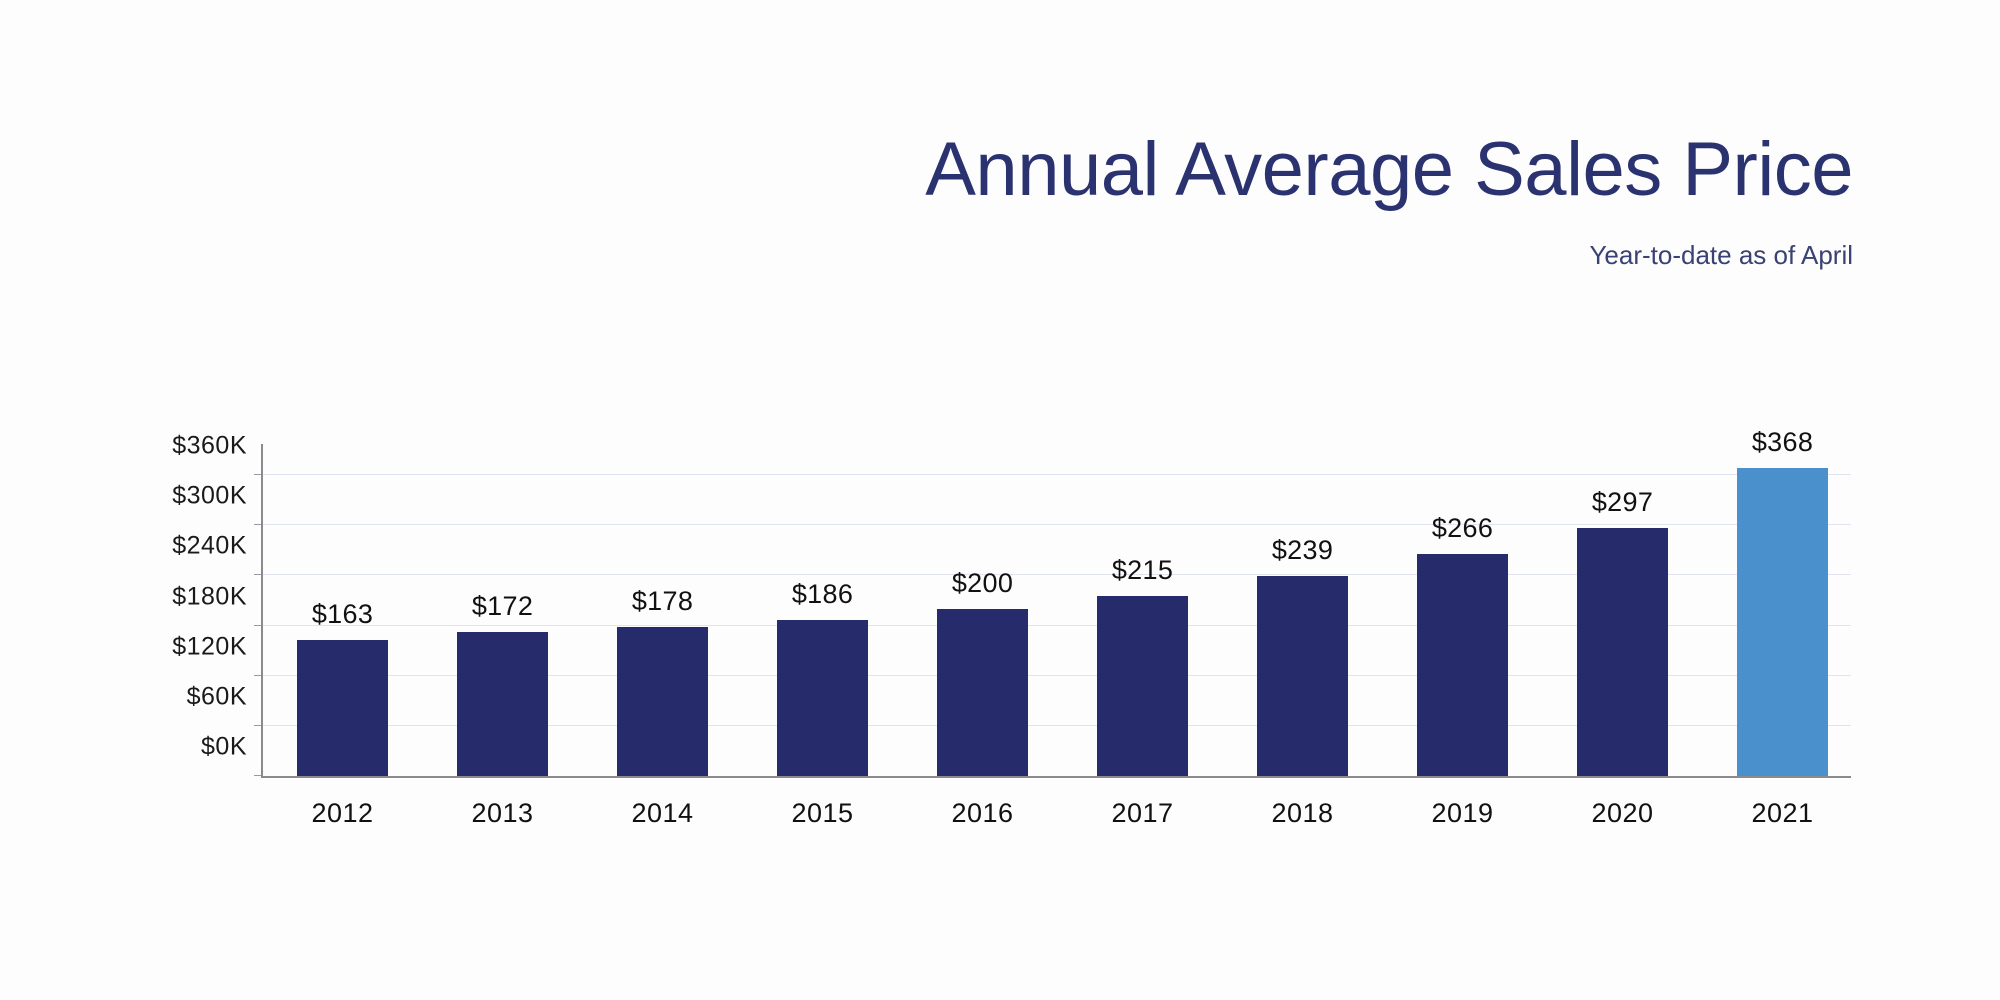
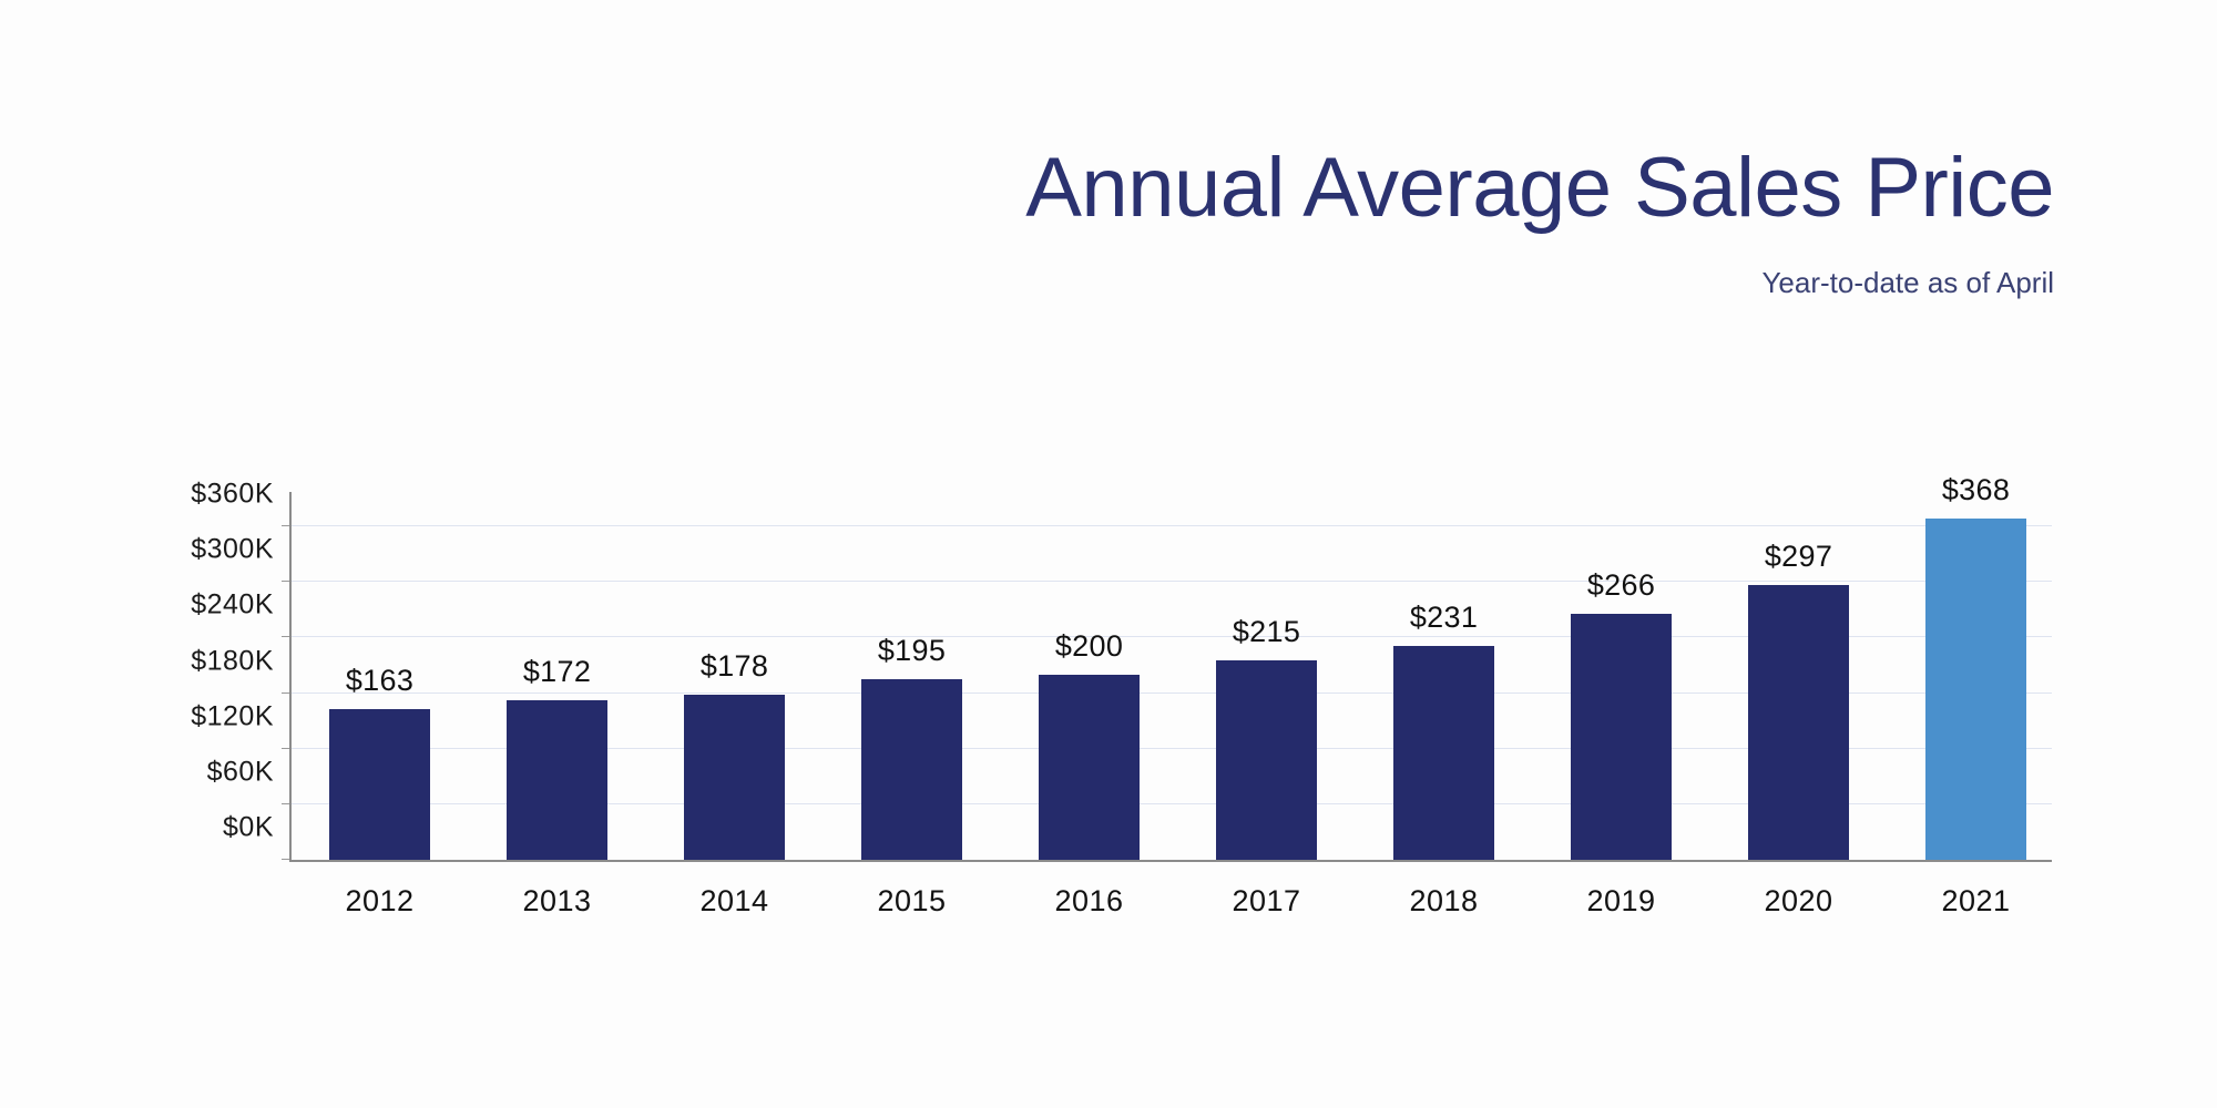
2015: $186 -> $195
2018: $239 -> $231
